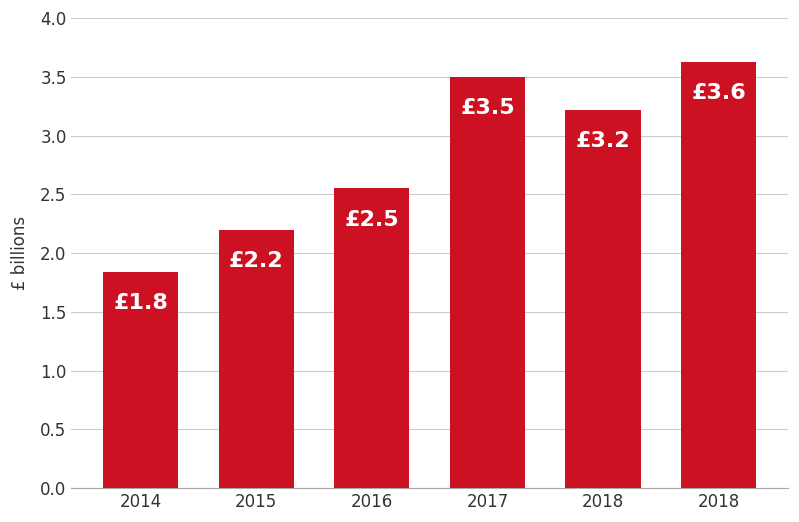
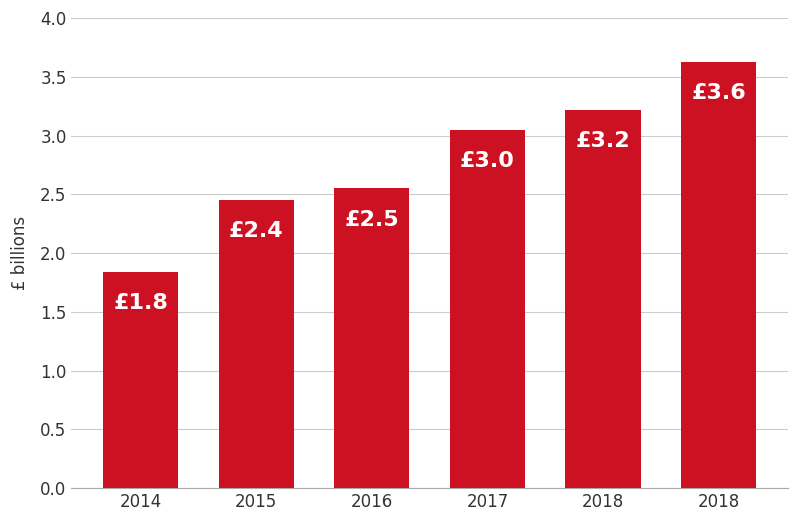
2015: £2.2 -> £2.4
2017: £3.5 -> £3.0
